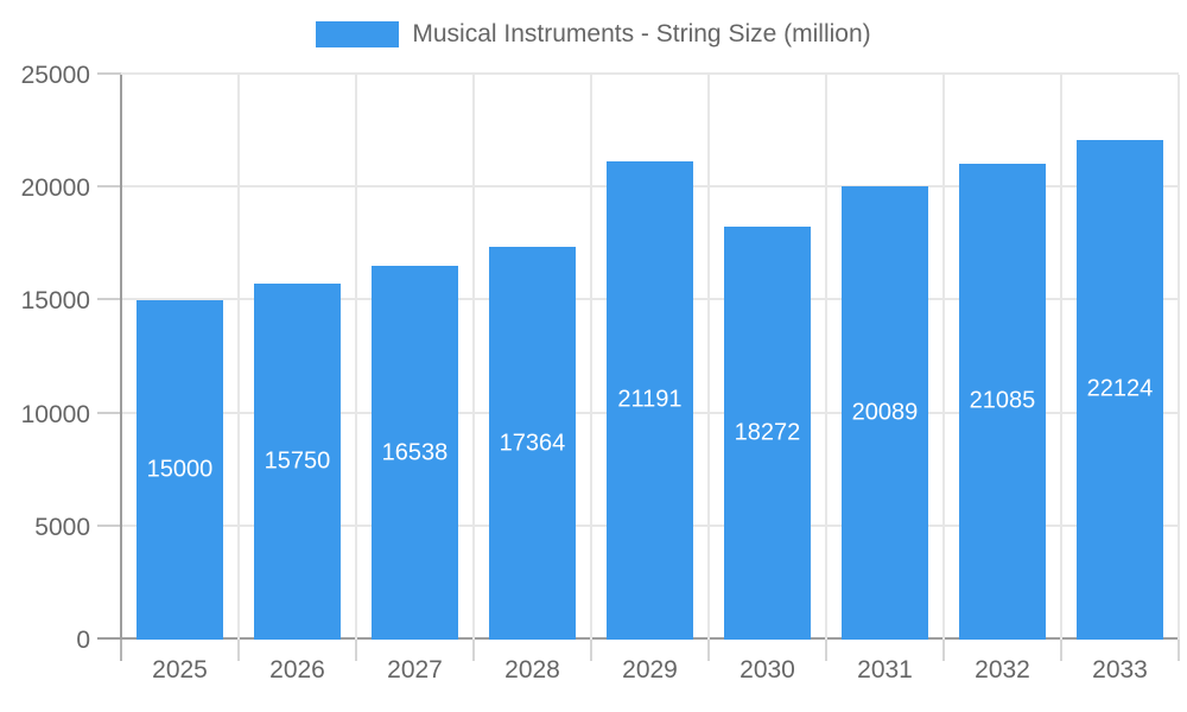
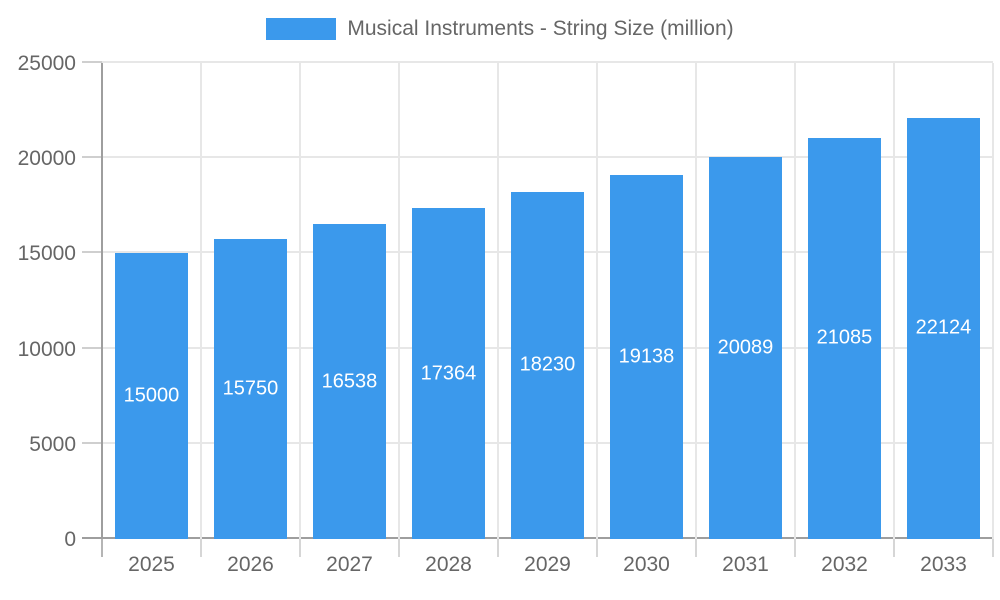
2029: 21191 -> 18230
2030: 18272 -> 19138
